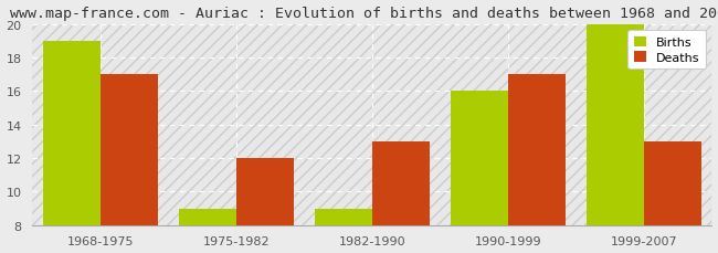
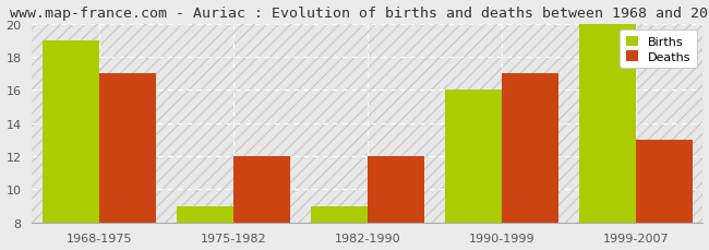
Deaths/1982-1990: 13 -> 12
